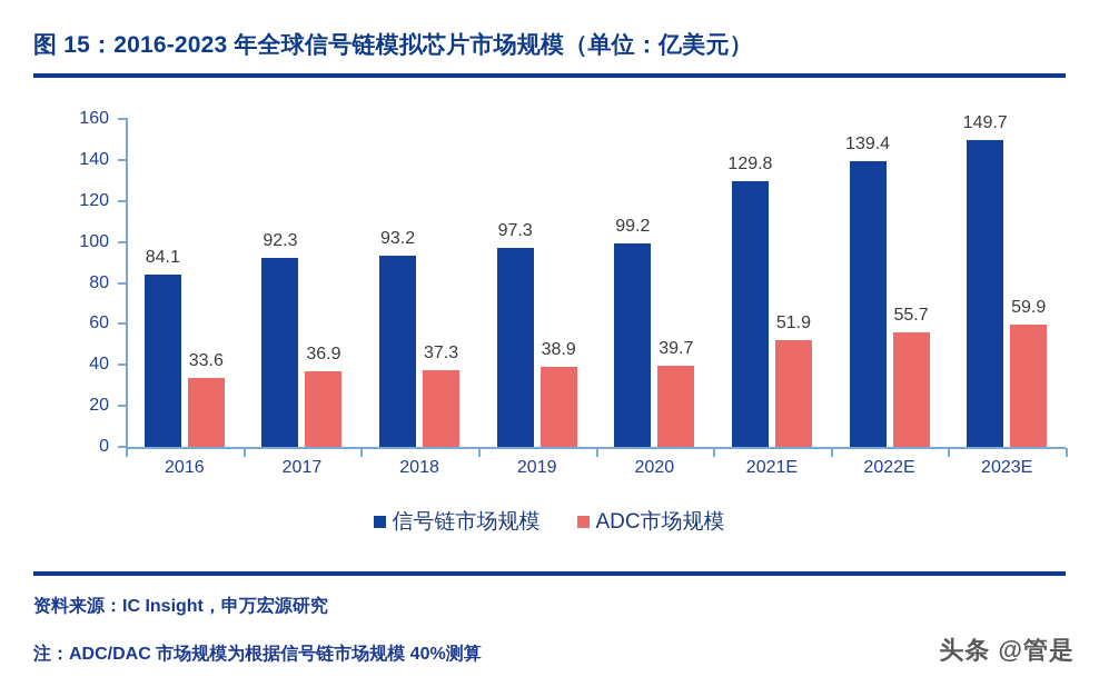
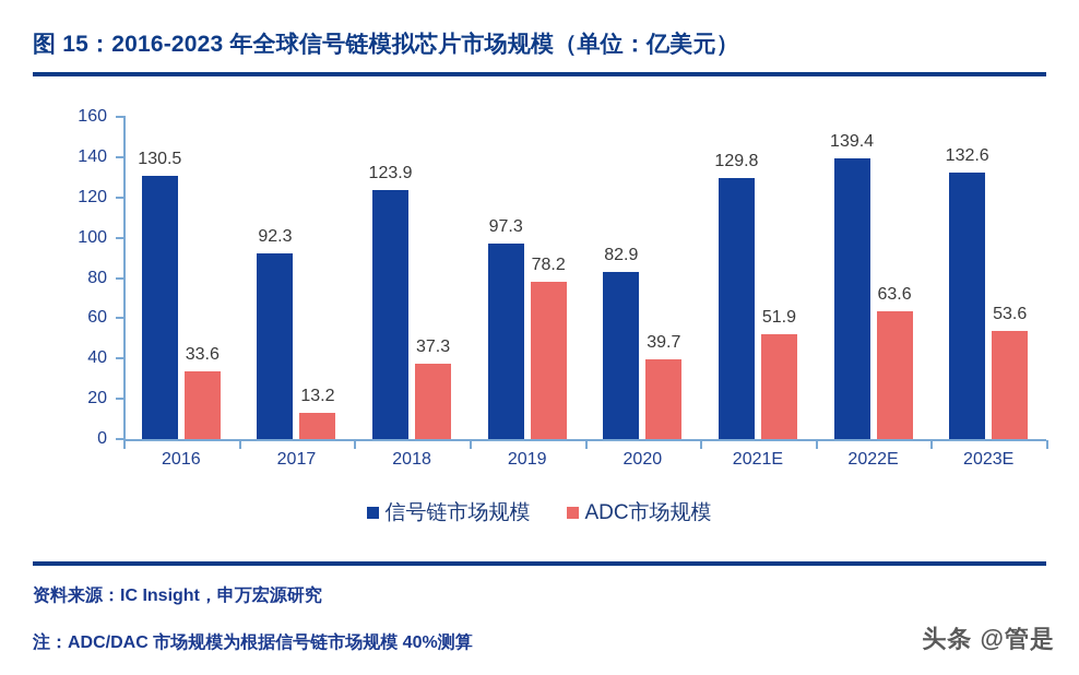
信号链市场规模/2016: 84.1 -> 130.5
ADC市场规模/2017: 36.9 -> 13.2
信号链市场规模/2018: 93.2 -> 123.9
ADC市场规模/2019: 38.9 -> 78.2
信号链市场规模/2020: 99.2 -> 82.9
ADC市场规模/2022E: 55.7 -> 63.6
信号链市场规模/2023E: 149.7 -> 132.6
ADC市场规模/2023E: 59.9 -> 53.6
